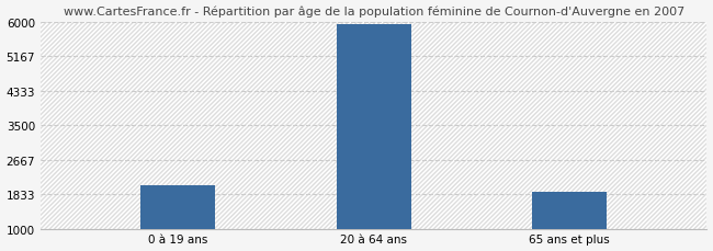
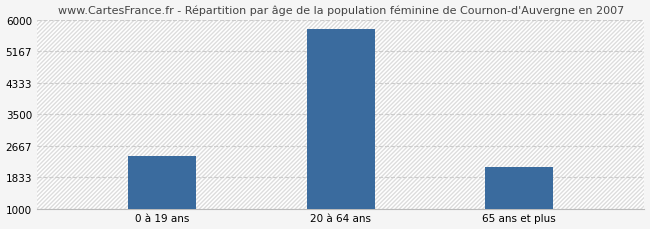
0 à 19 ans: 2050 -> 2400
20 à 64 ans: 5950 -> 5750
65 ans et plus: 1900 -> 2100
